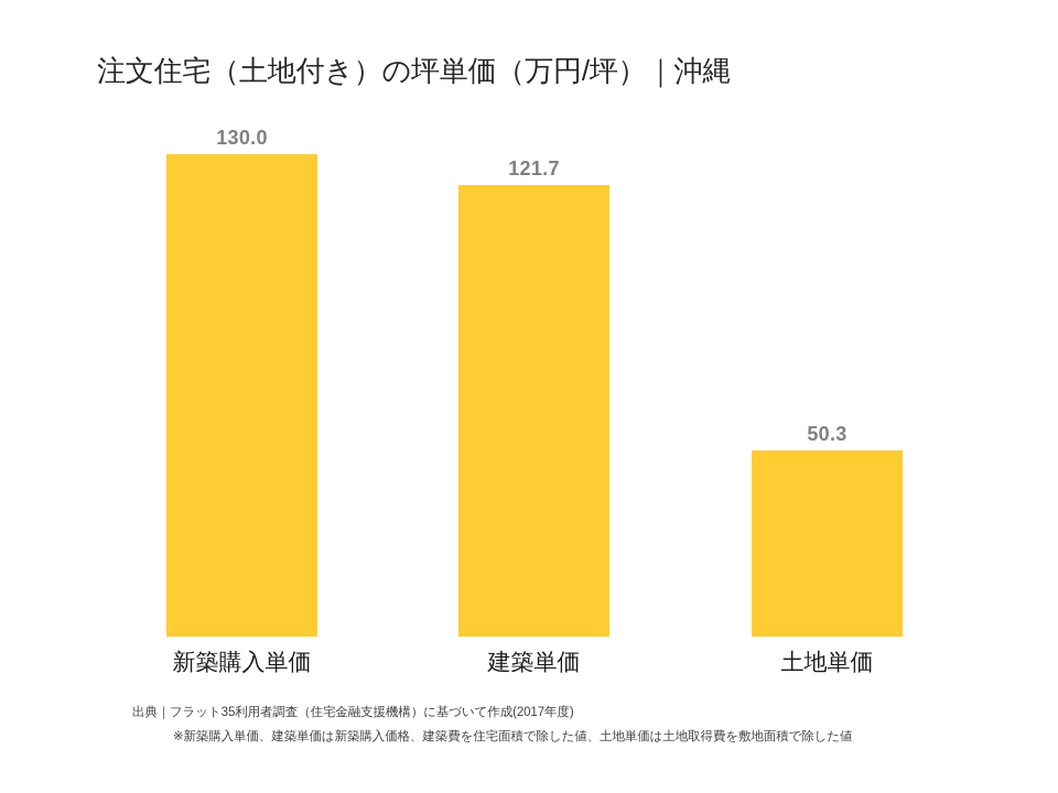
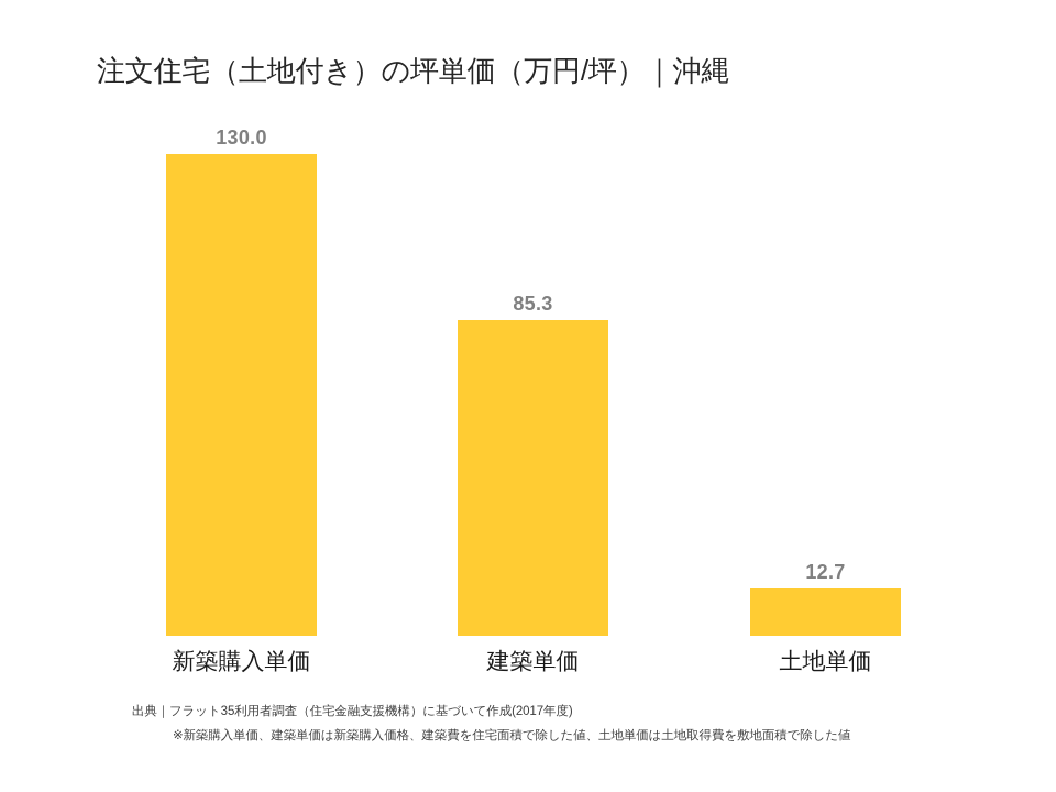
建築単価: 121.7 -> 85.3
土地単価: 50.3 -> 12.7
